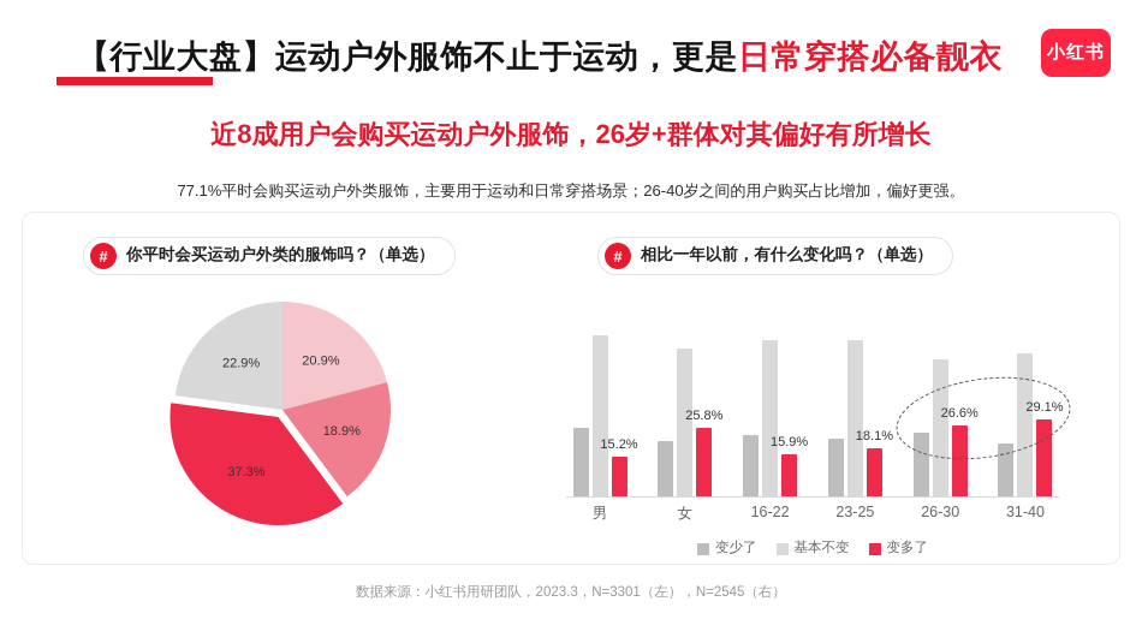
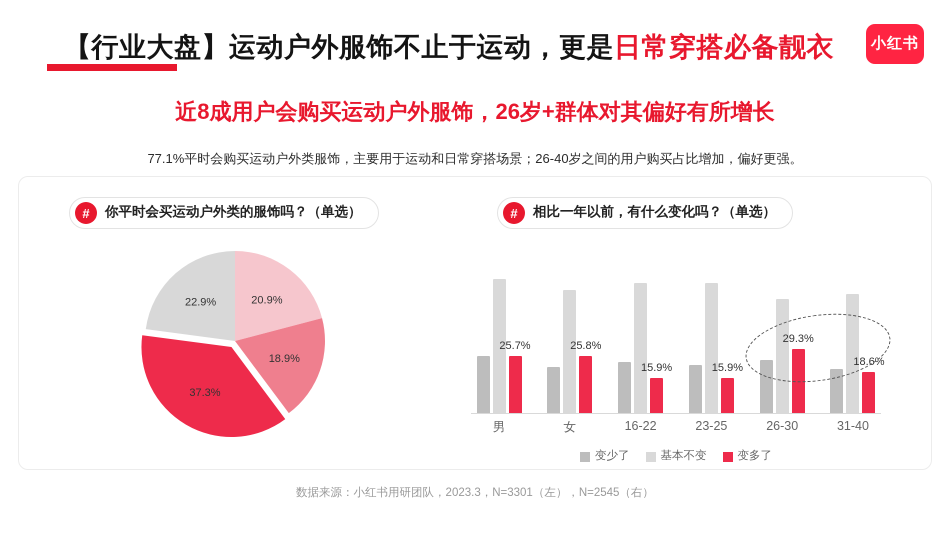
相比一年以前，有什么变化吗？（单选）/变多了/男: 15.2% -> 25.7%
相比一年以前，有什么变化吗？（单选）/变多了/23-25: 18.1% -> 15.9%
相比一年以前，有什么变化吗？（单选）/变多了/26-30: 26.6% -> 29.3%
相比一年以前，有什么变化吗？（单选）/变多了/31-40: 29.1% -> 18.6%
